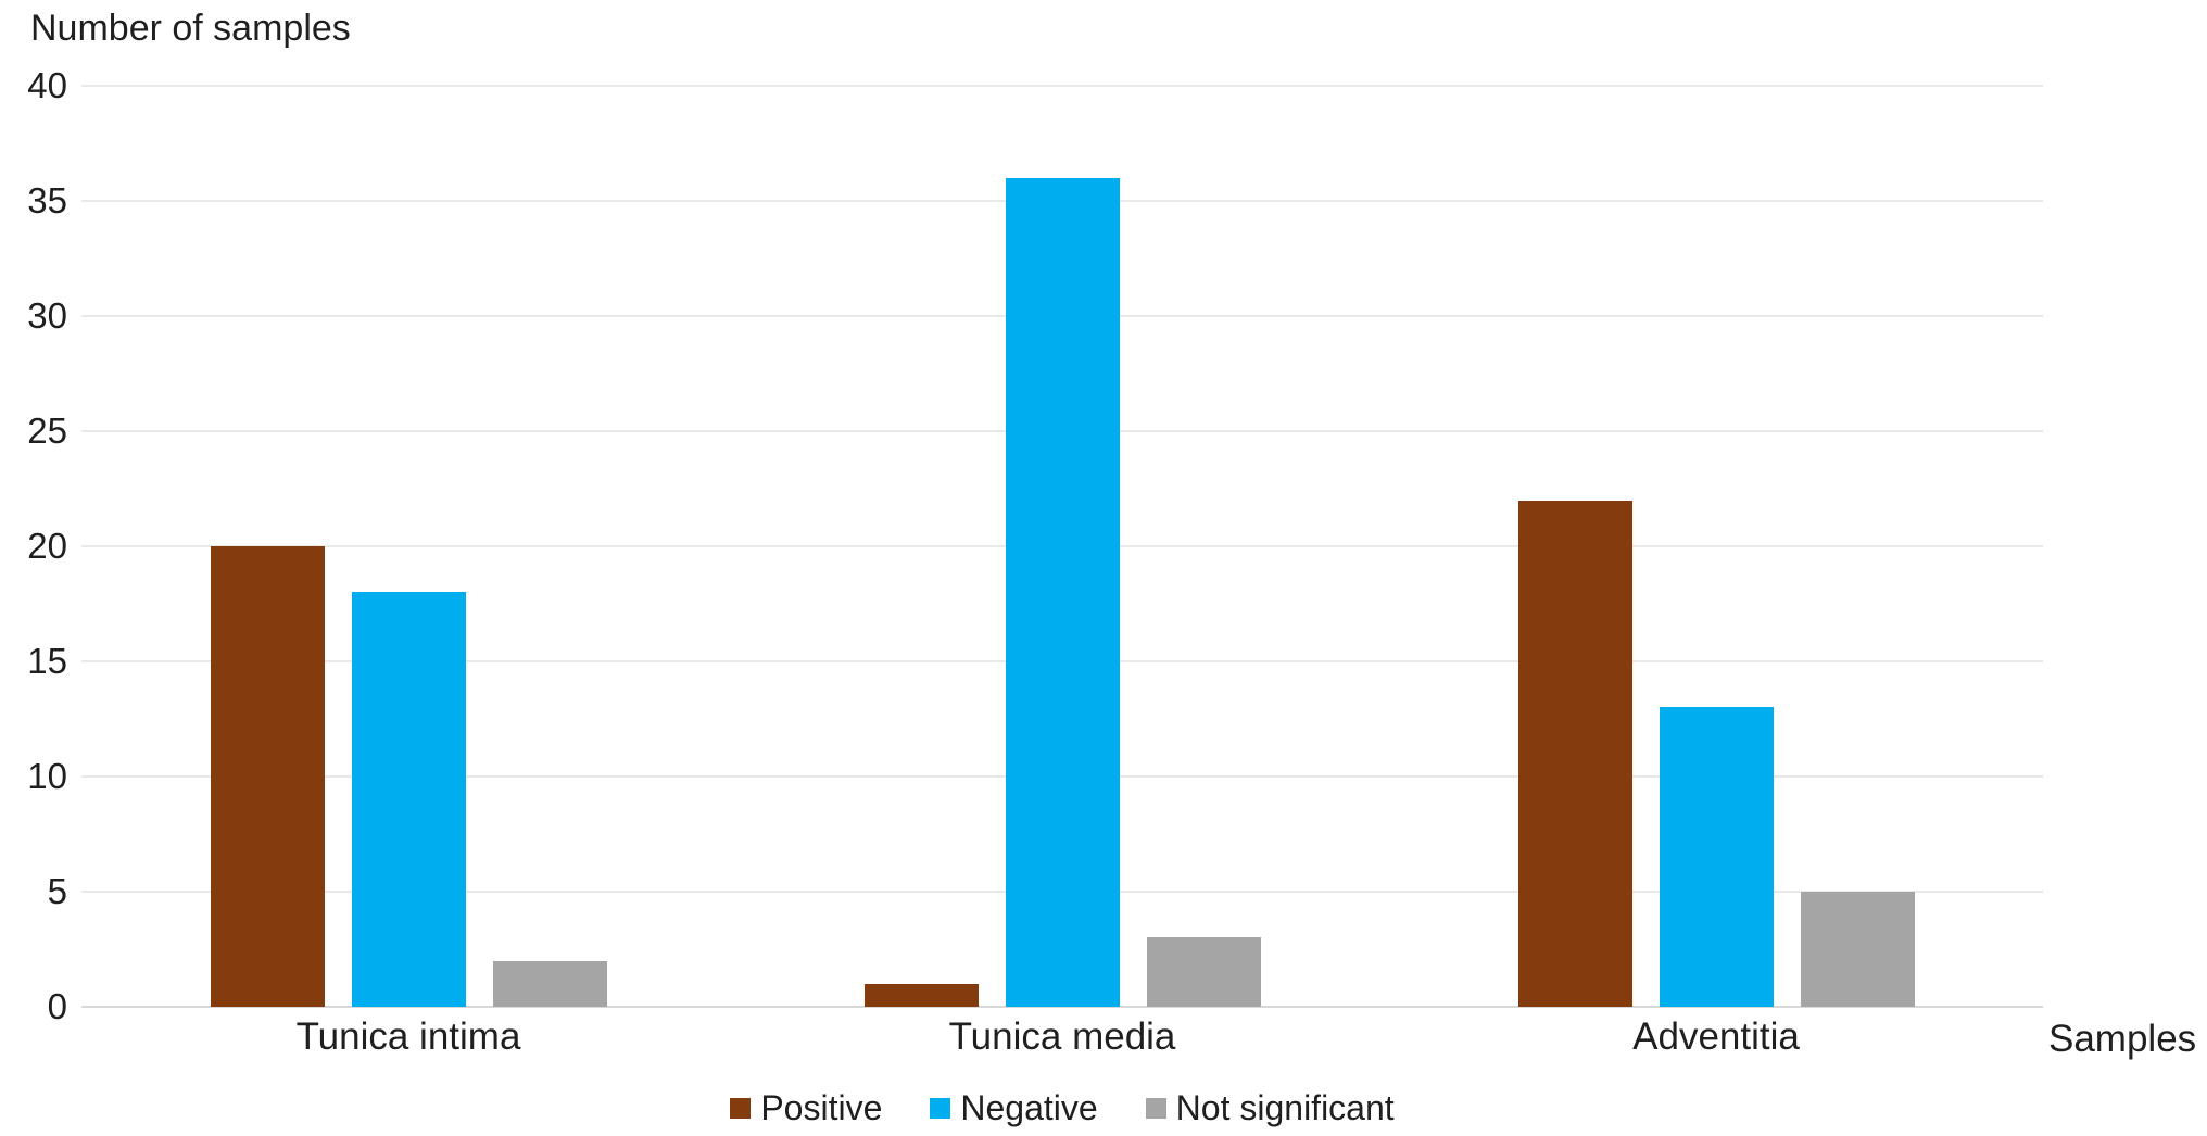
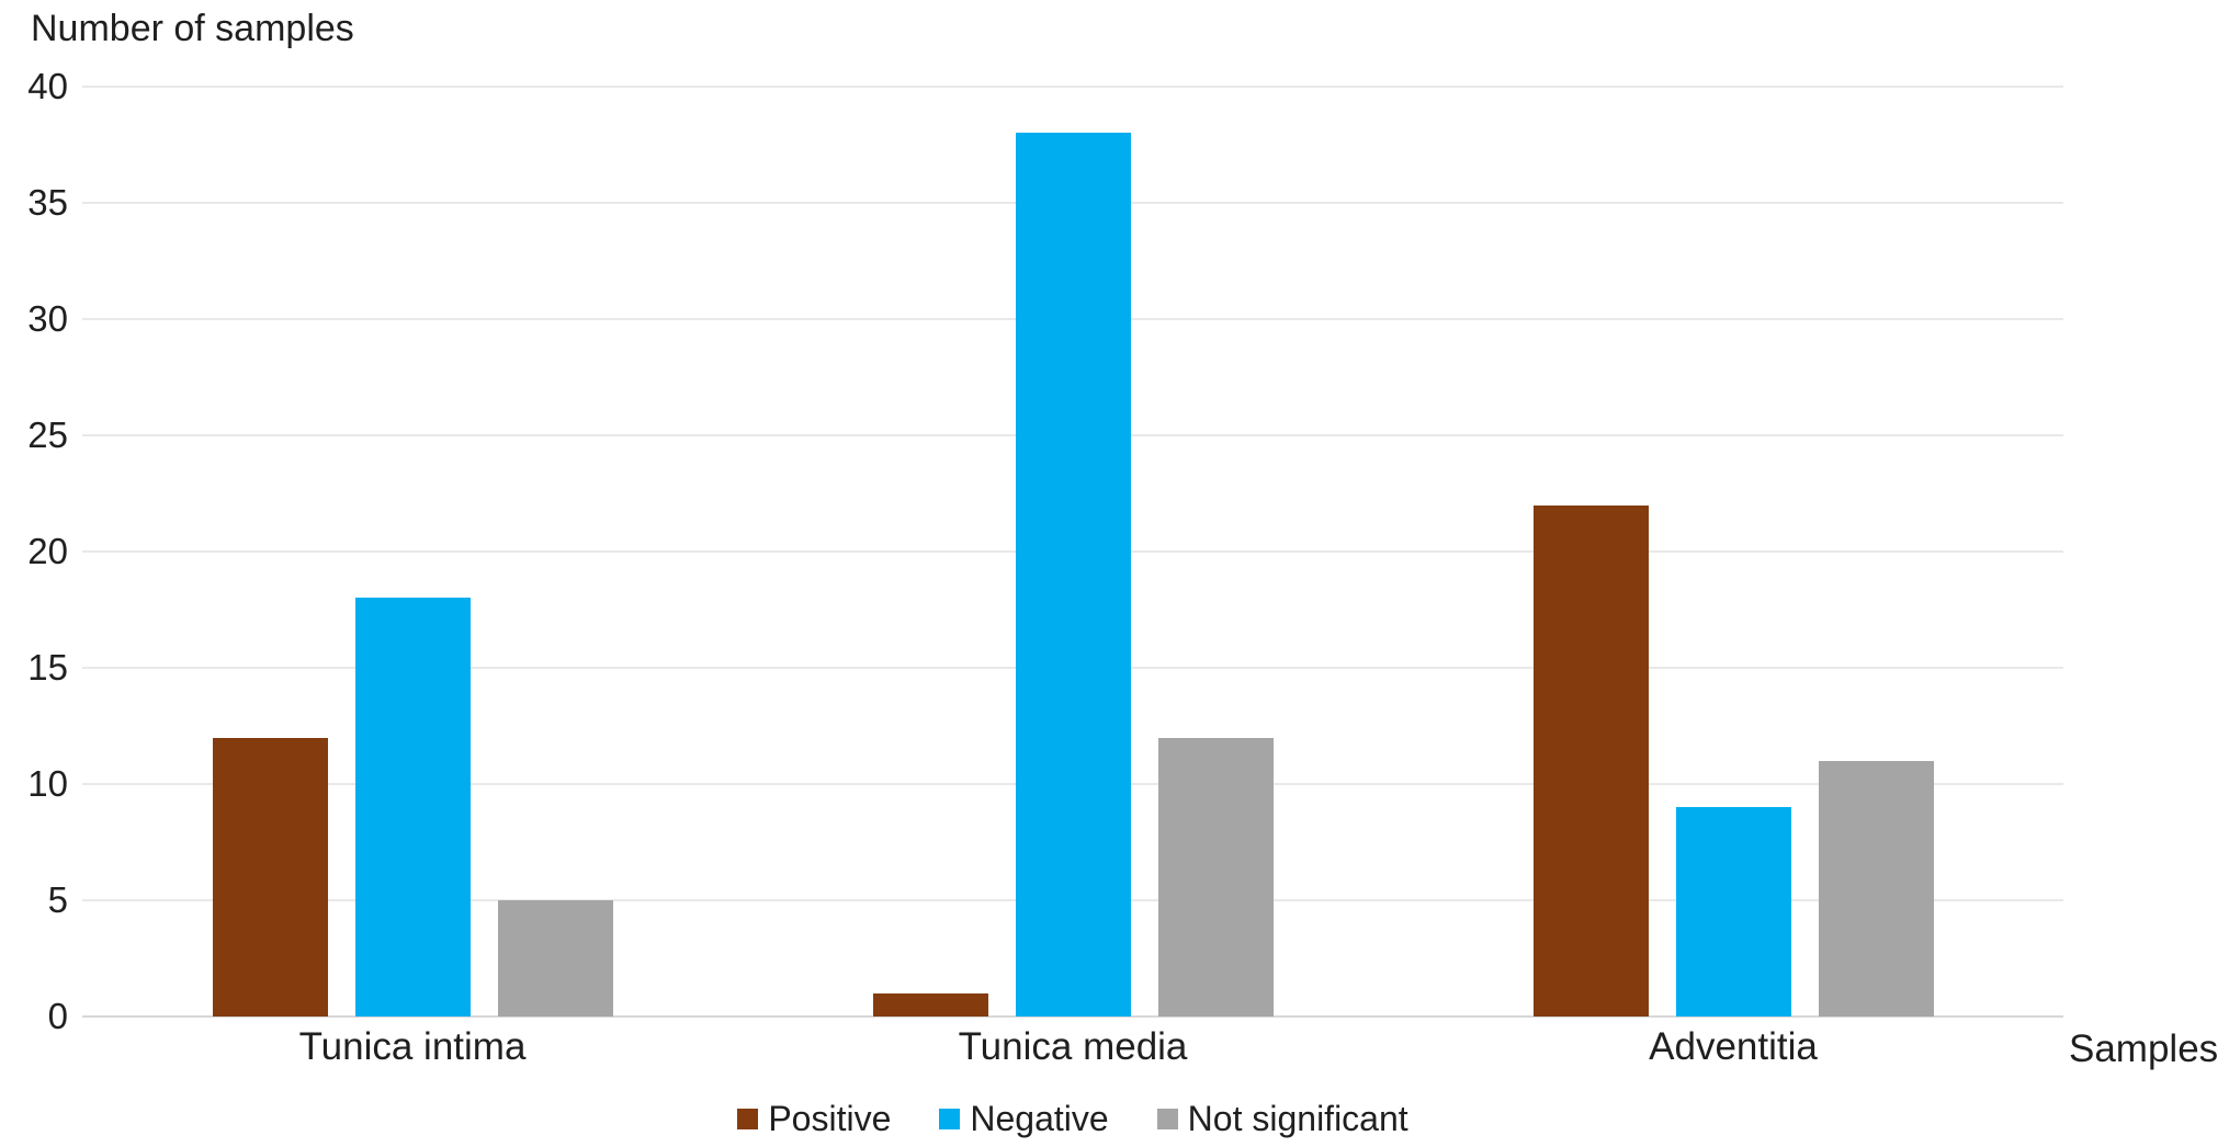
Positive/Tunica intima: 20 -> 12
Not significant/Tunica intima: 2 -> 5
Negative/Tunica media: 36 -> 38
Not significant/Tunica media: 3 -> 12
Negative/Adventitia: 13 -> 9
Not significant/Adventitia: 5 -> 11
